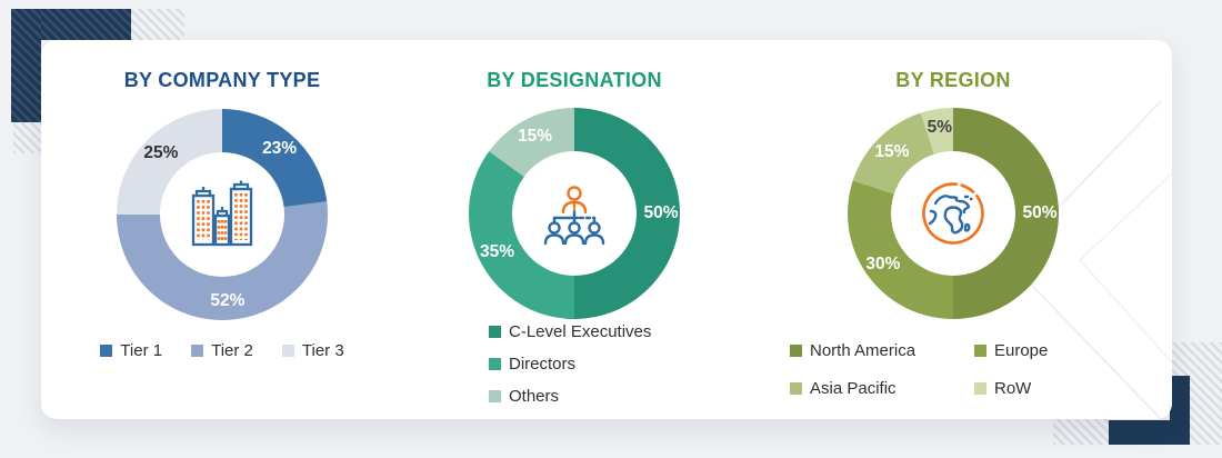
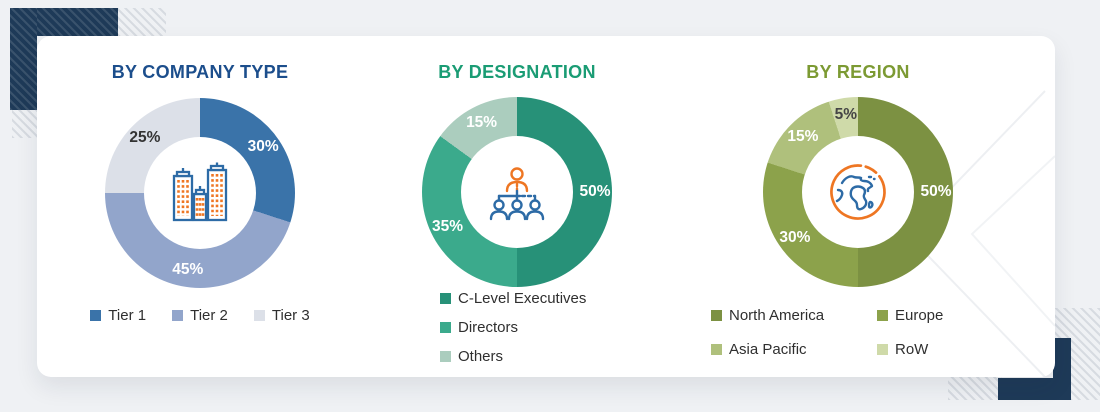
BY COMPANY TYPE/Tier 1: 23% -> 30%
BY COMPANY TYPE/Tier 2: 52% -> 45%
